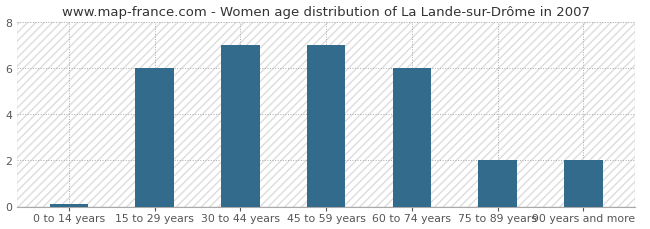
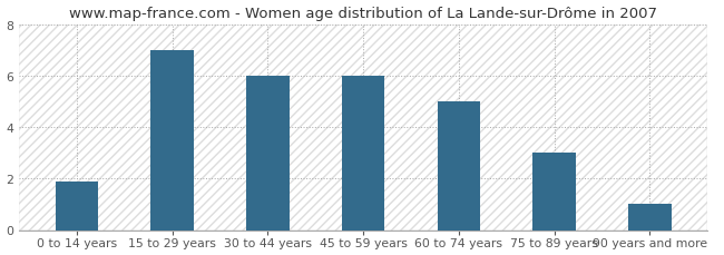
0 to 14 years: 0.1 -> 1.9
15 to 29 years: 6.0 -> 7.0
30 to 44 years: 7.0 -> 6.0
45 to 59 years: 7.0 -> 6.0
60 to 74 years: 6.0 -> 5.0
75 to 89 years: 2.0 -> 3.0
90 years and more: 2.0 -> 1.0
